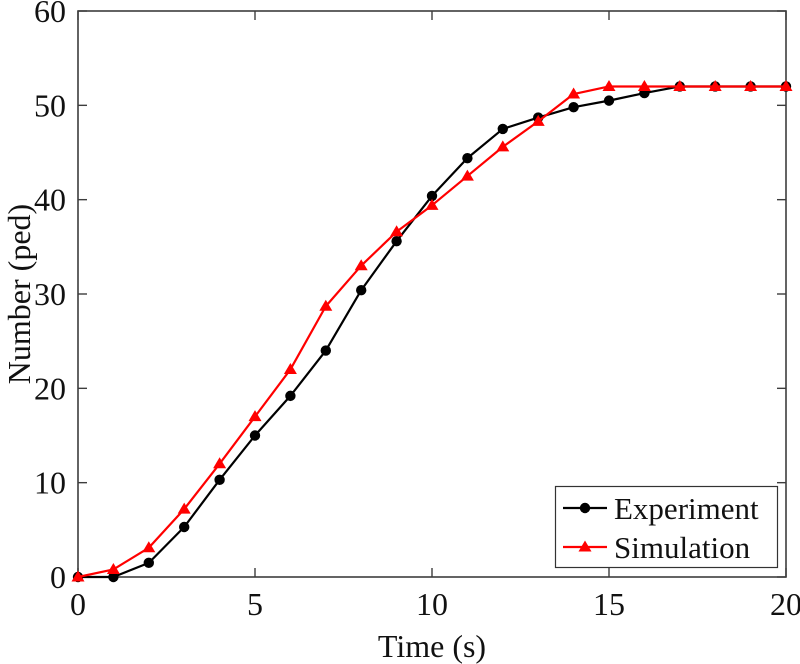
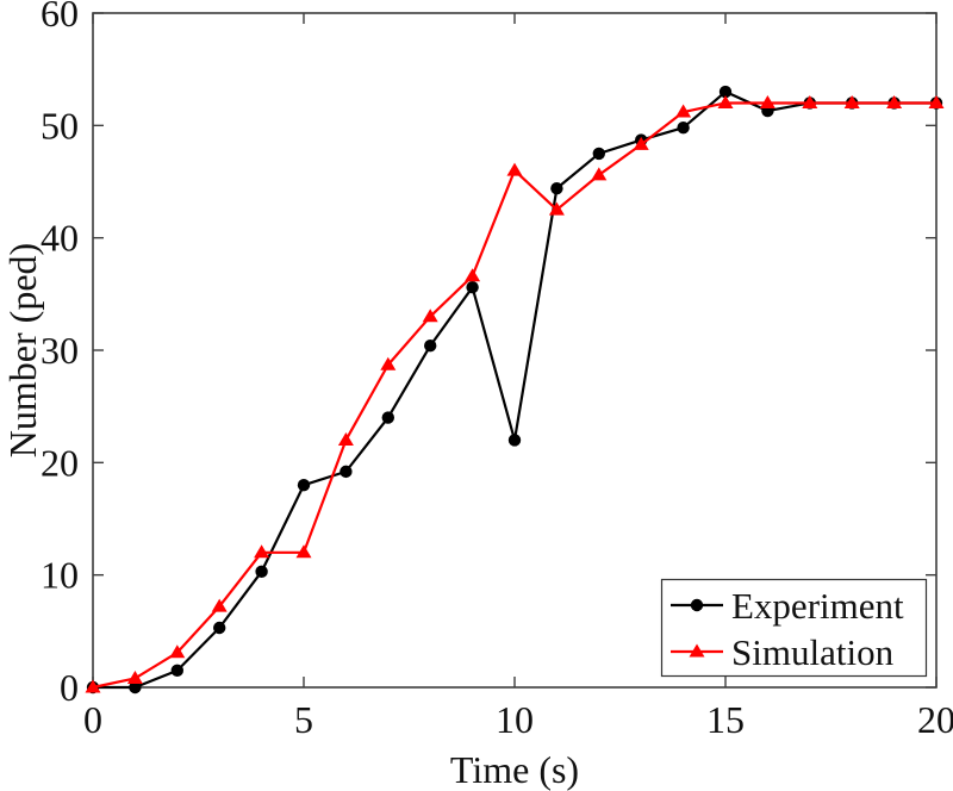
Experiment/5: 15 -> 18
Simulation/5: 17 -> 12
Experiment/10: 40 -> 22
Simulation/10: 39 -> 46
Experiment/15: 50 -> 53
